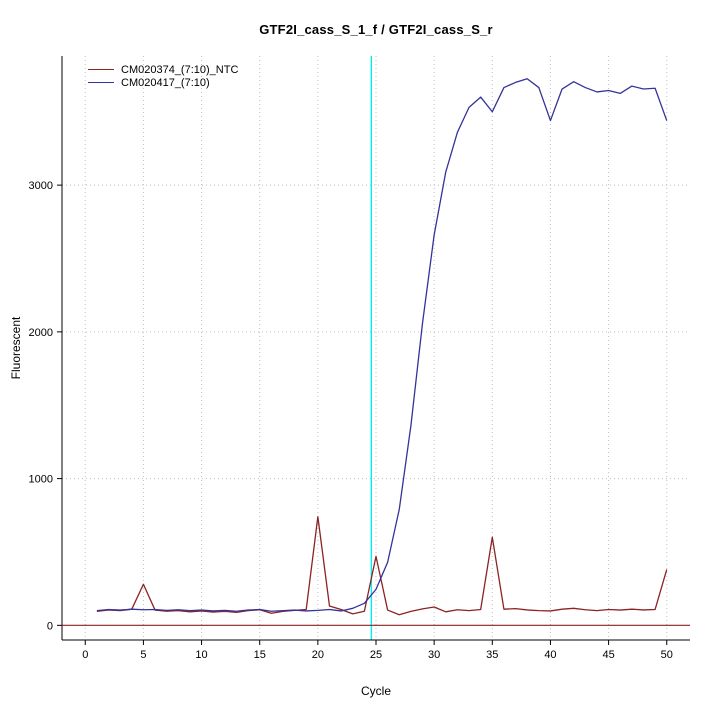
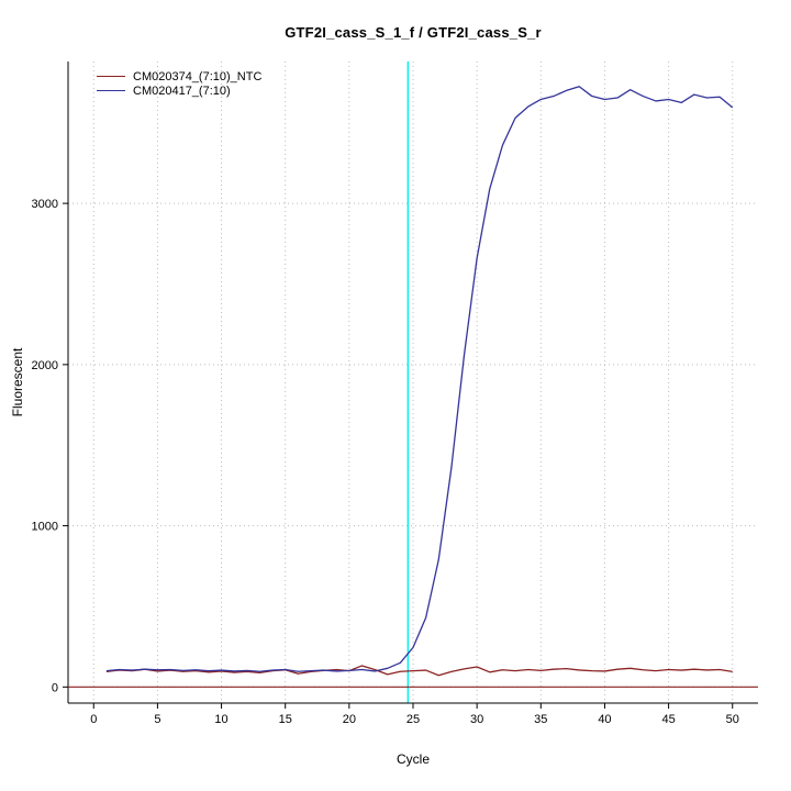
CM020374_(7:10)_NTC/5: 280 -> 100
CM020374_(7:10)_NTC/20: 740 -> 100
CM020374_(7:10)_NTC/25: 470 -> 100
CM020374_(7:10)_NTC/35: 600 -> 100
CM020417_(7:10)/35: 3500 -> 3640
CM020417_(7:10)/40: 3440 -> 3640
CM020374_(7:10)_NTC/50: 380 -> 100
CM020417_(7:10)/50: 3440 -> 3600
